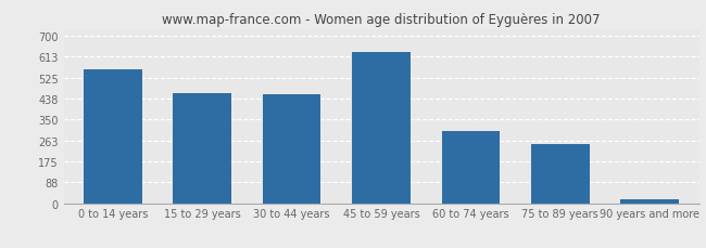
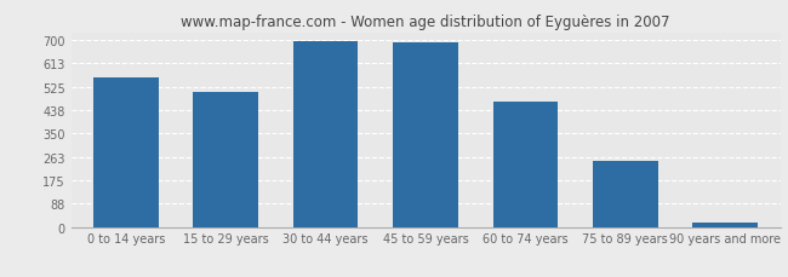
15 to 29 years: 460 -> 506
30 to 44 years: 455 -> 695
45 to 59 years: 635 -> 690
60 to 74 years: 300 -> 468
